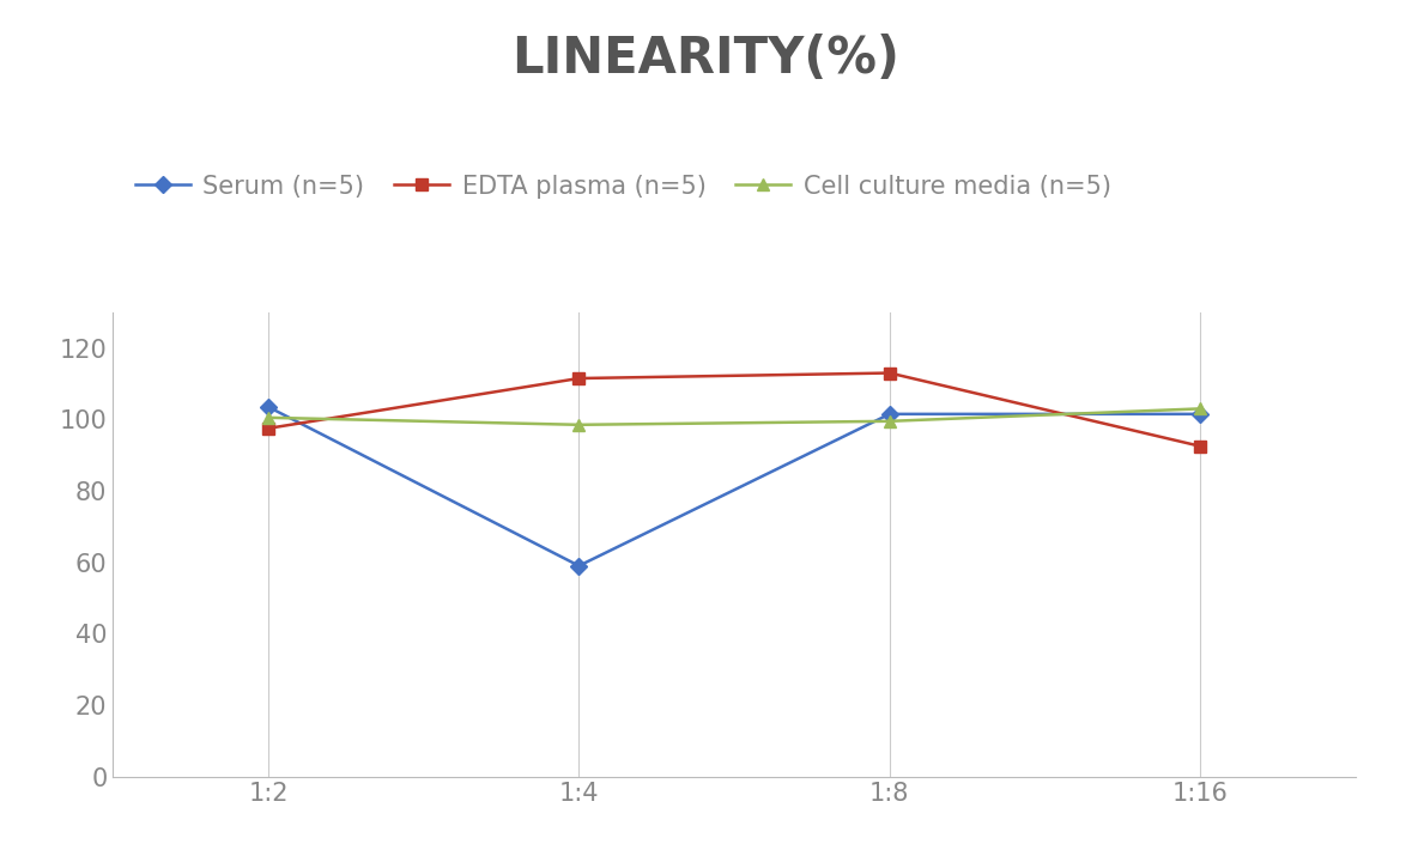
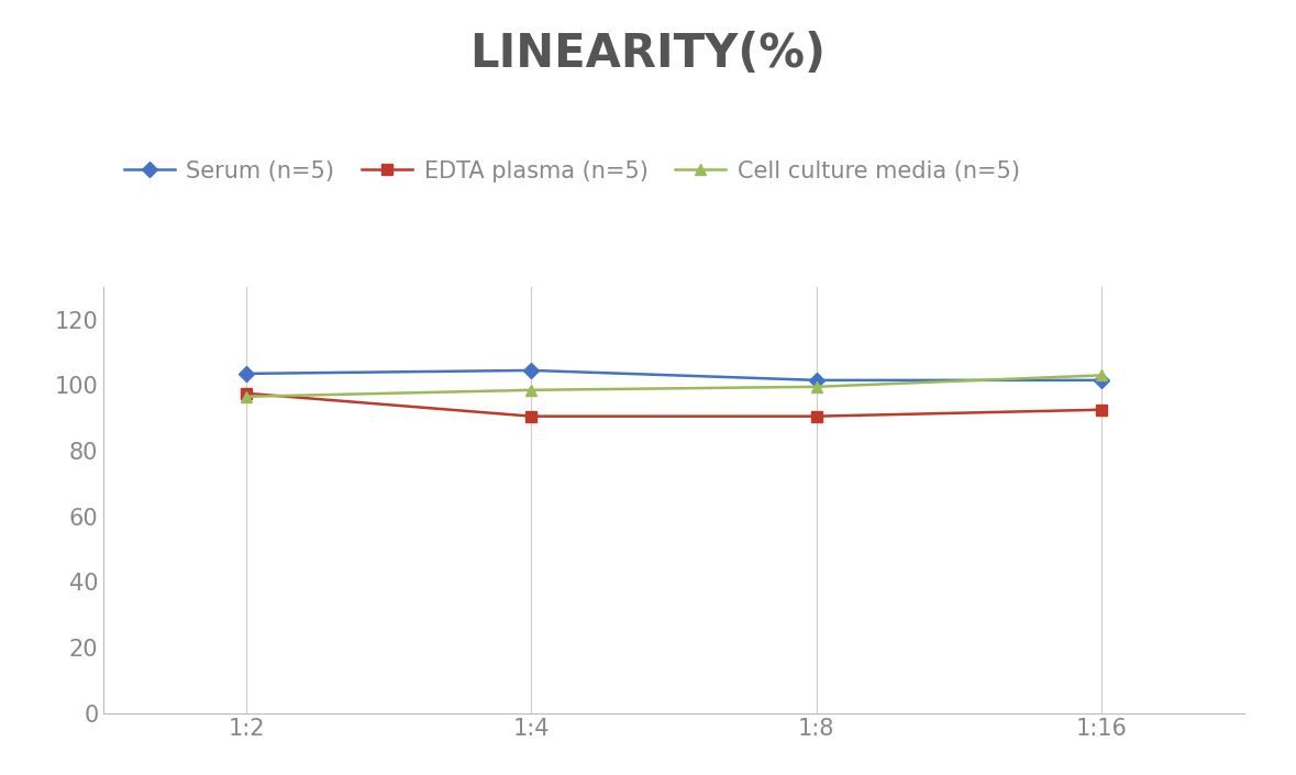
Cell culture media (n=5)/1:2: 100.5 -> 96.5
Serum (n=5)/1:4: 59.0 -> 104.5
EDTA plasma (n=5)/1:4: 111.5 -> 90.5
EDTA plasma (n=5)/1:8: 113.0 -> 90.5
